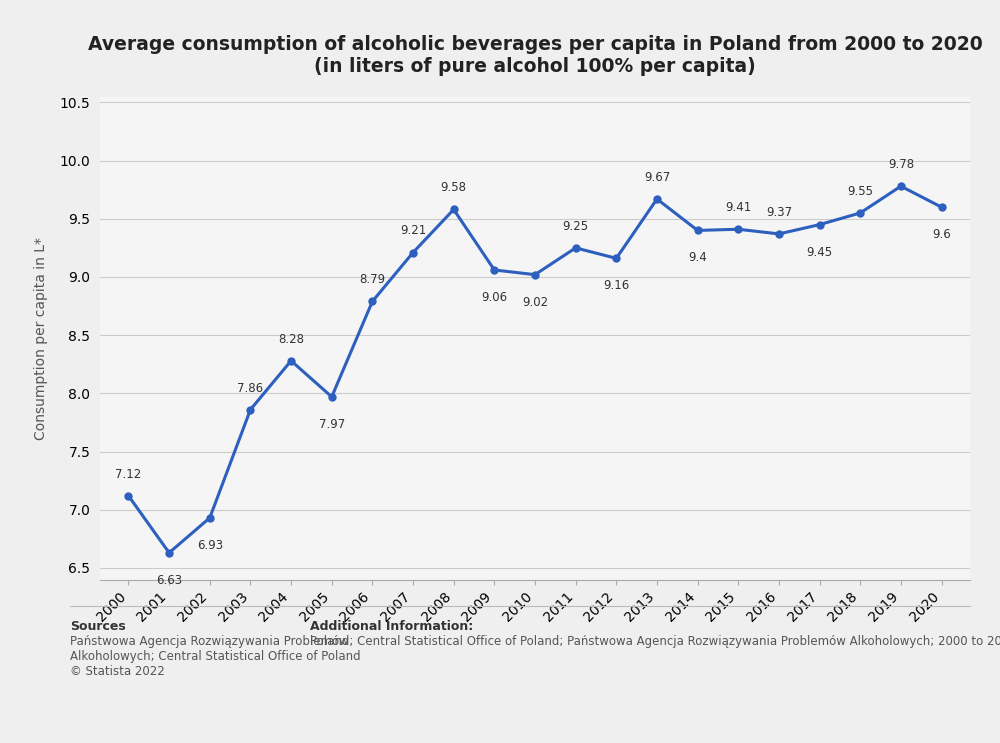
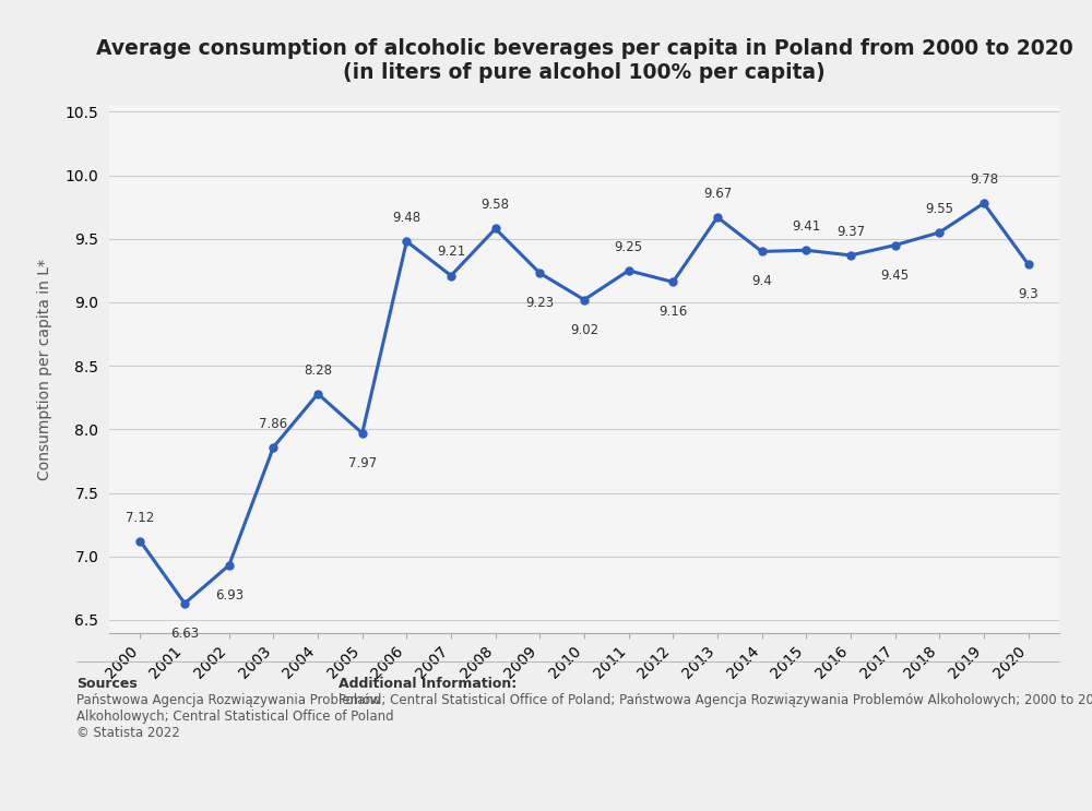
2006: 8.79 -> 9.48
2009: 9.06 -> 9.23
2020: 9.6 -> 9.3
